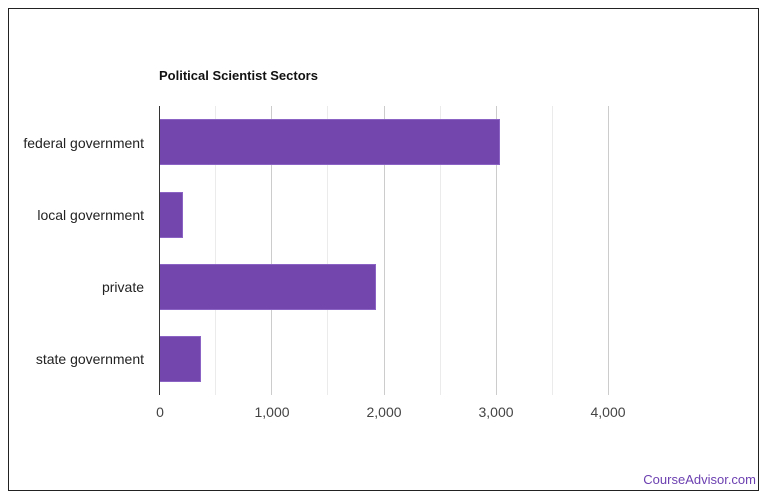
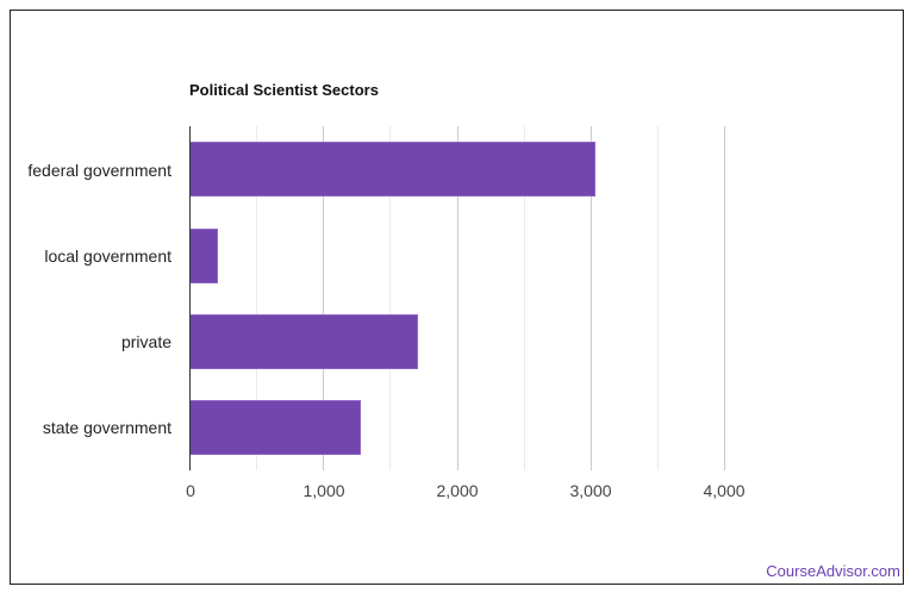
private: 1930 -> 1710
state government: 370 -> 1280
